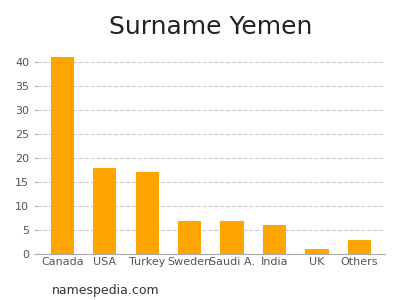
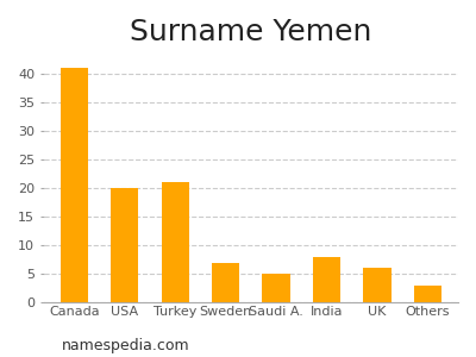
USA: 18 -> 20
Turkey: 17 -> 21
Saudi A.: 7 -> 5
India: 6 -> 8
UK: 1 -> 6
